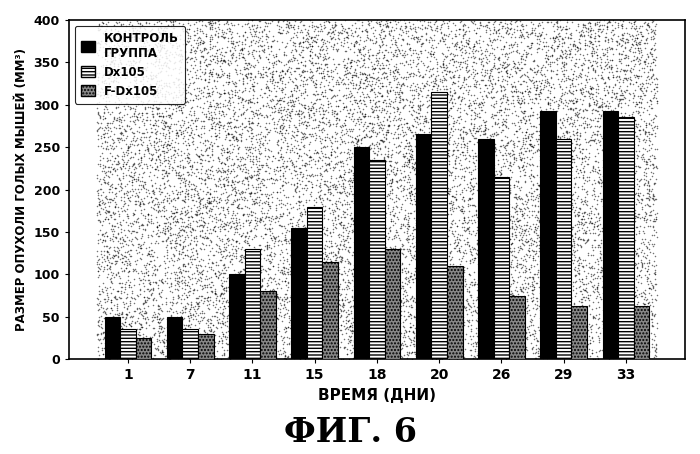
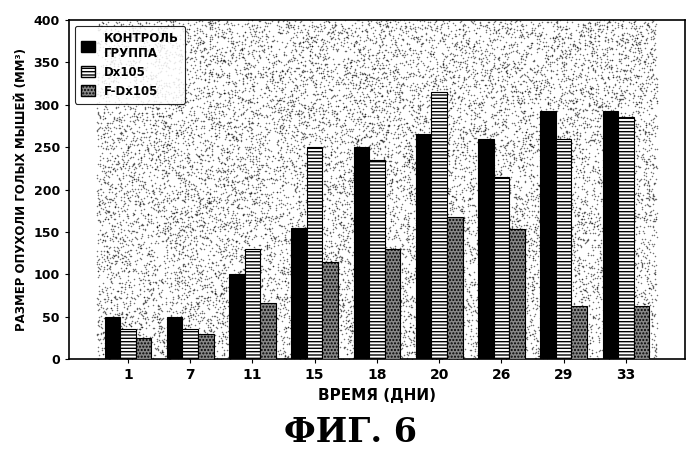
F-Dx105/11: 80 -> 66
Dx105/15: 180 -> 250
F-Dx105/20: 110 -> 168
F-Dx105/26: 75 -> 154
